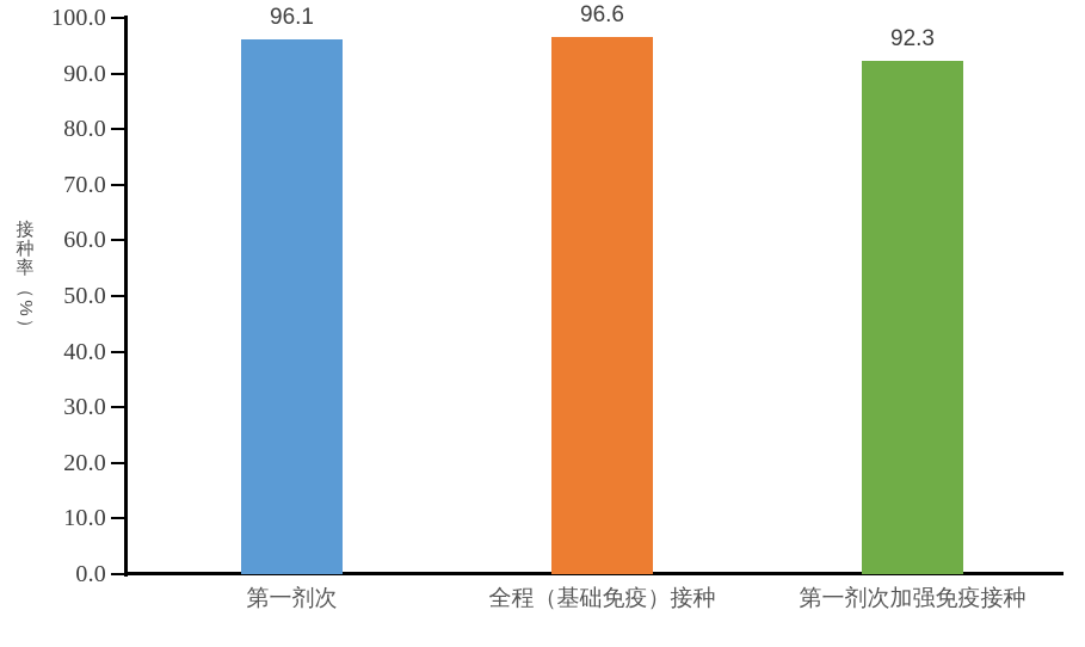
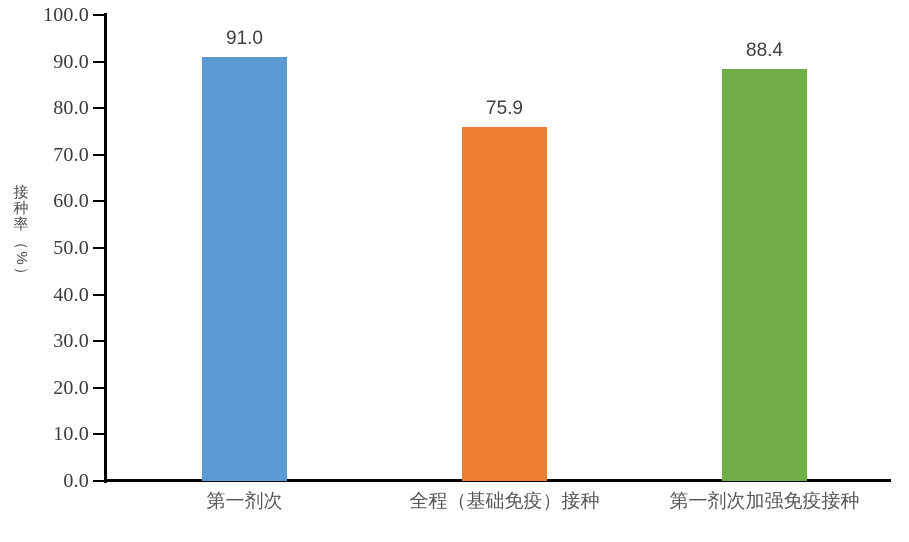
第一剂次: 96.1 -> 91.0
全程（基础免疫）接种: 96.6 -> 75.9
第一剂次加强免疫接种: 92.3 -> 88.4
